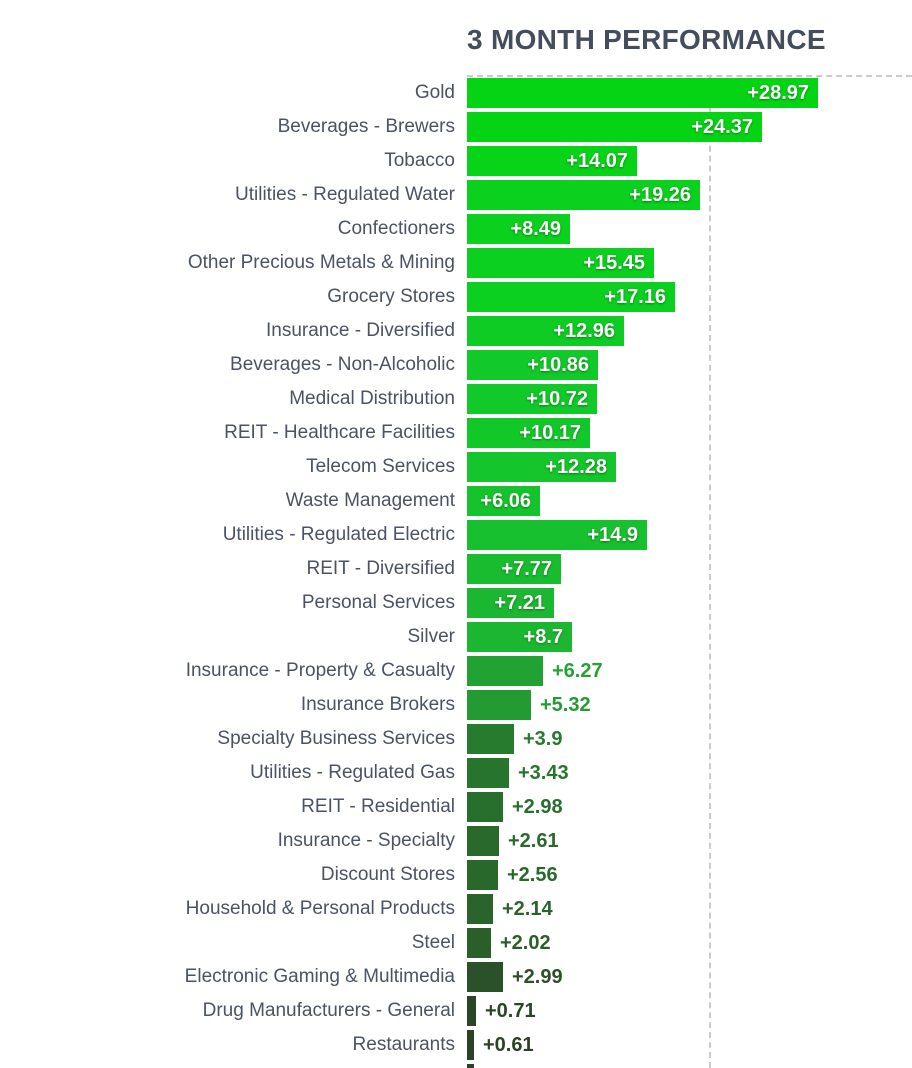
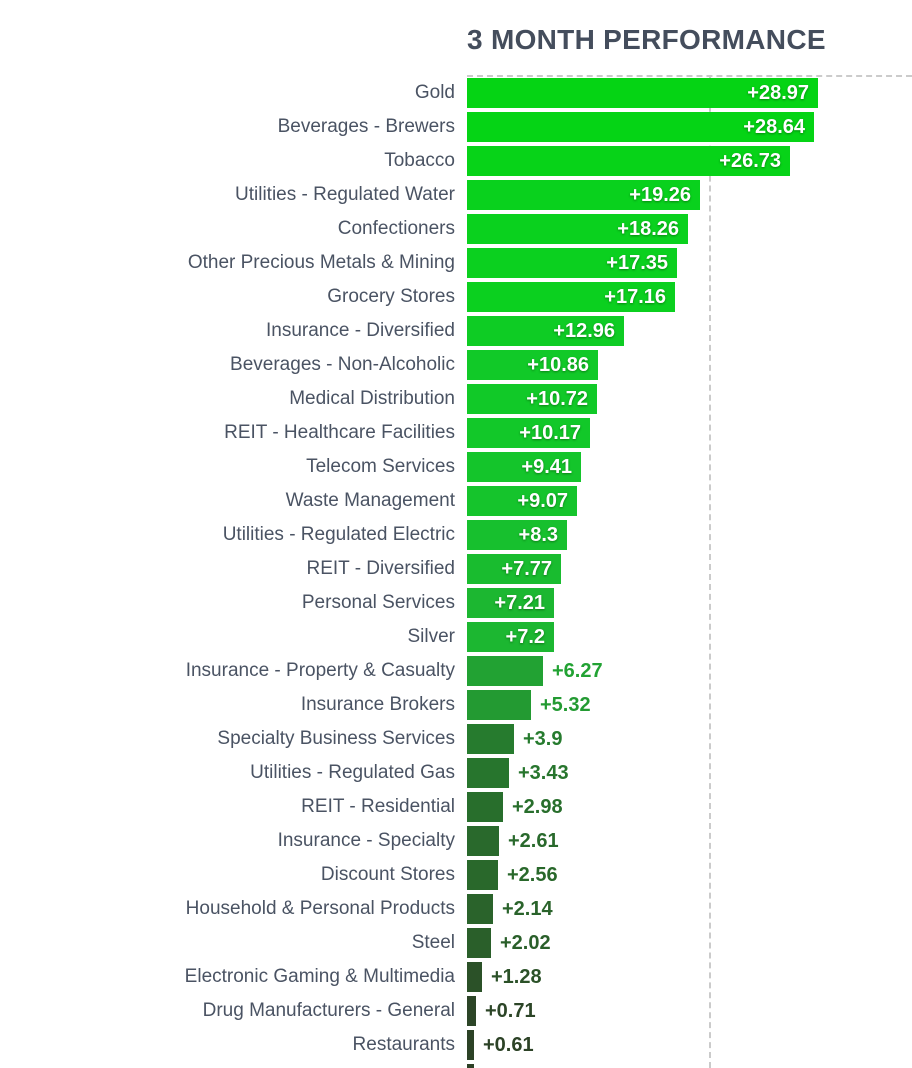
Beverages - Brewers: +24.37 -> +28.64
Tobacco: +14.07 -> +26.73
Confectioners: +8.49 -> +18.26
Other Precious Metals & Mining: +15.45 -> +17.35
Telecom Services: +12.28 -> +9.41
Waste Management: +6.06 -> +9.07
Utilities - Regulated Electric: +14.9 -> +8.3
Silver: +8.7 -> +7.2
Electronic Gaming & Multimedia: +2.99 -> +1.28
